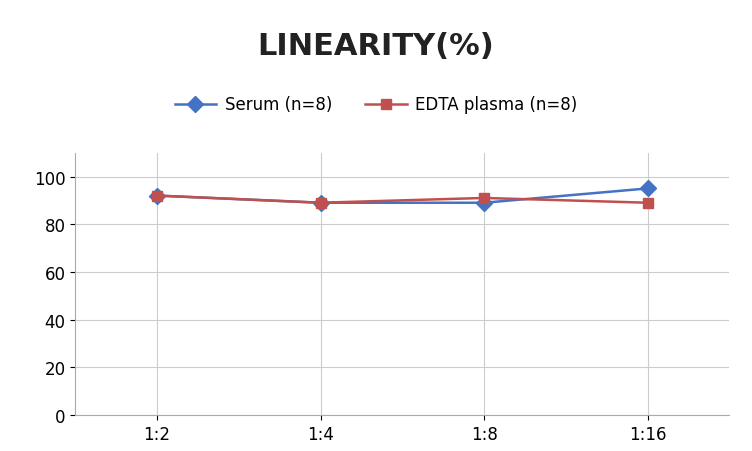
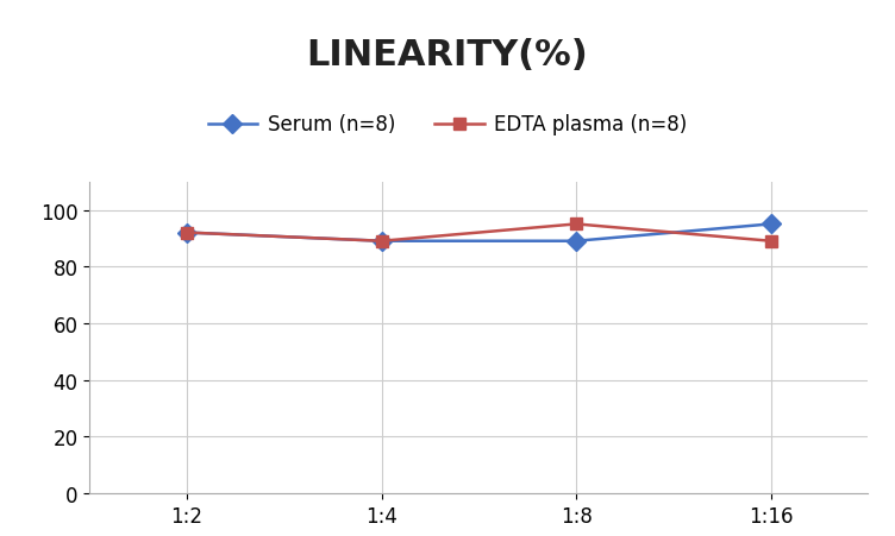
EDTA plasma (n=8)/1:8: 91 -> 95
